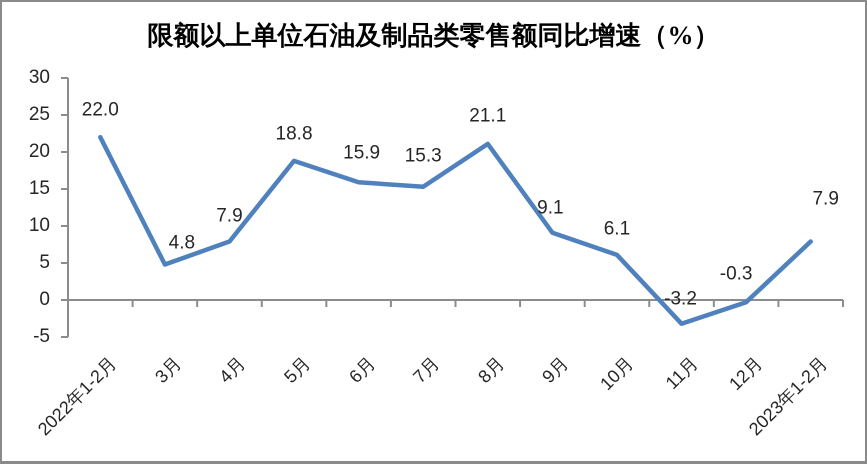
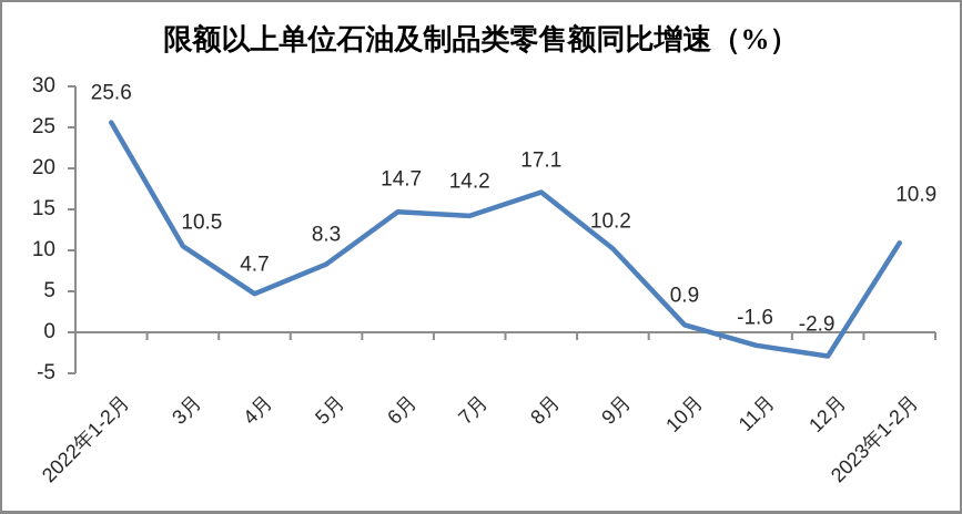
2022年1-2月: 22.0 -> 25.6
3月: 4.8 -> 10.5
4月: 7.9 -> 4.7
5月: 18.8 -> 8.3
6月: 15.9 -> 14.7
7月: 15.3 -> 14.2
8月: 21.1 -> 17.1
9月: 9.1 -> 10.2
10月: 6.1 -> 0.9
11月: -3.2 -> -1.6
12月: -0.3 -> -2.9
2023年1-2月: 7.9 -> 10.9
